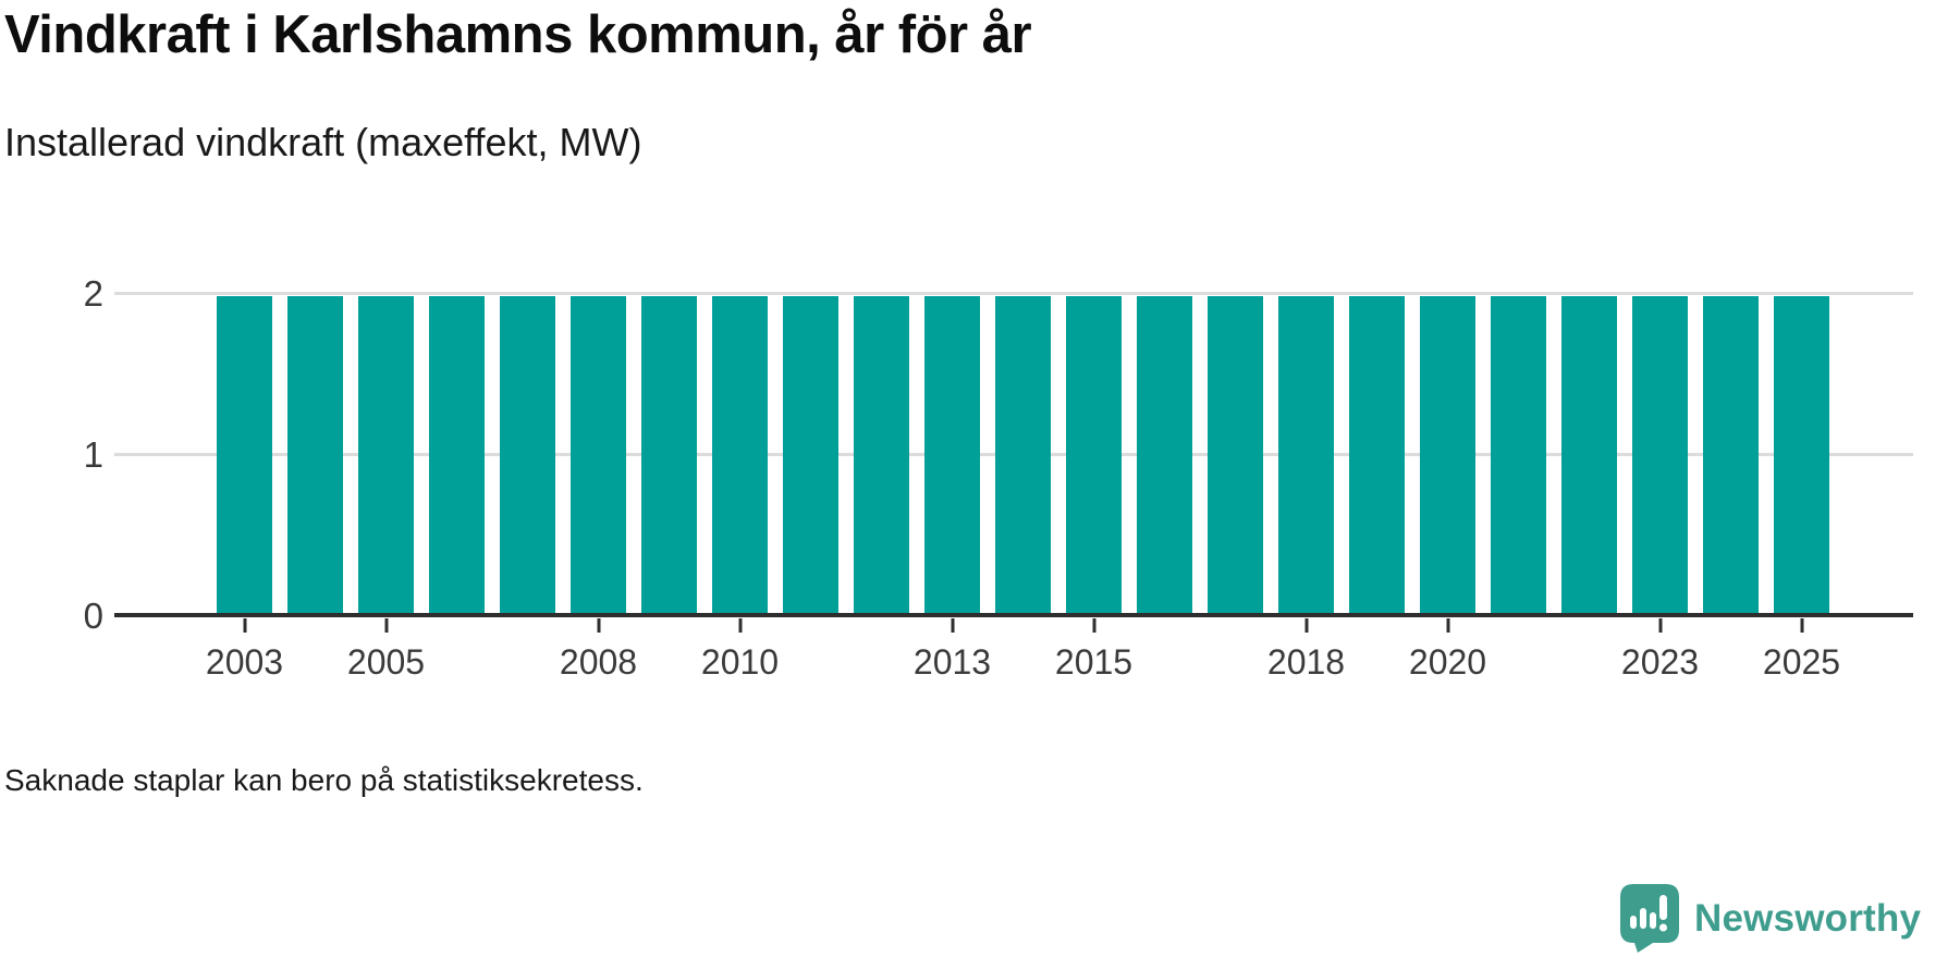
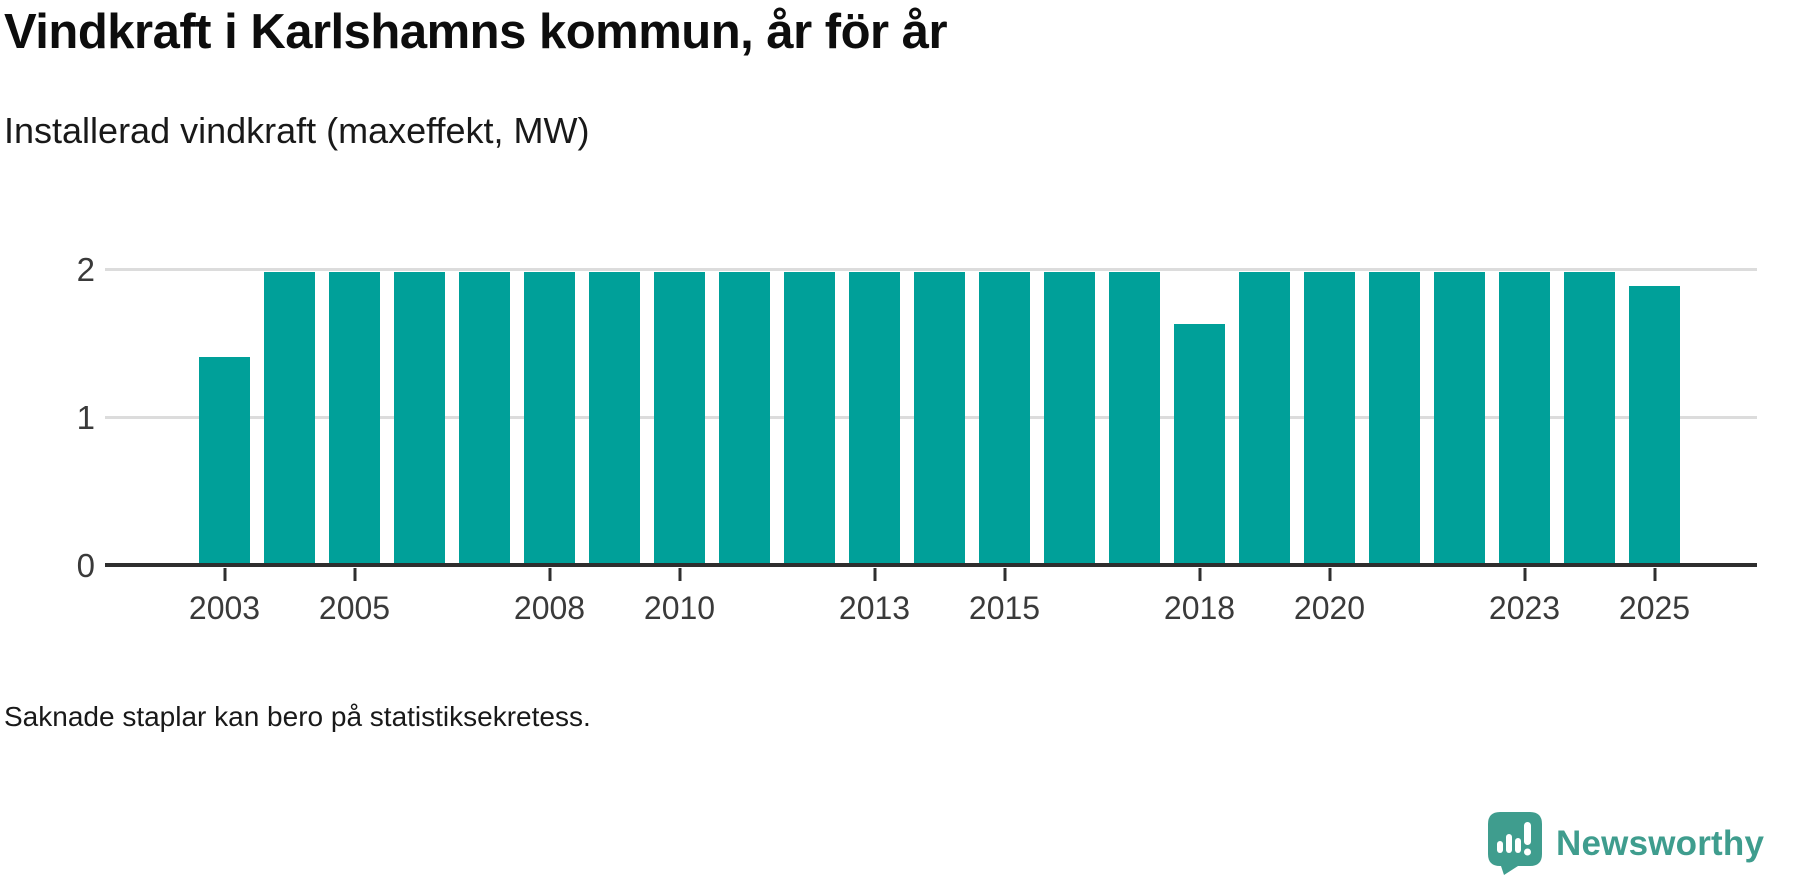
2003: 1.98 -> 1.41
2018: 1.98 -> 1.63
2025: 1.98 -> 1.89
